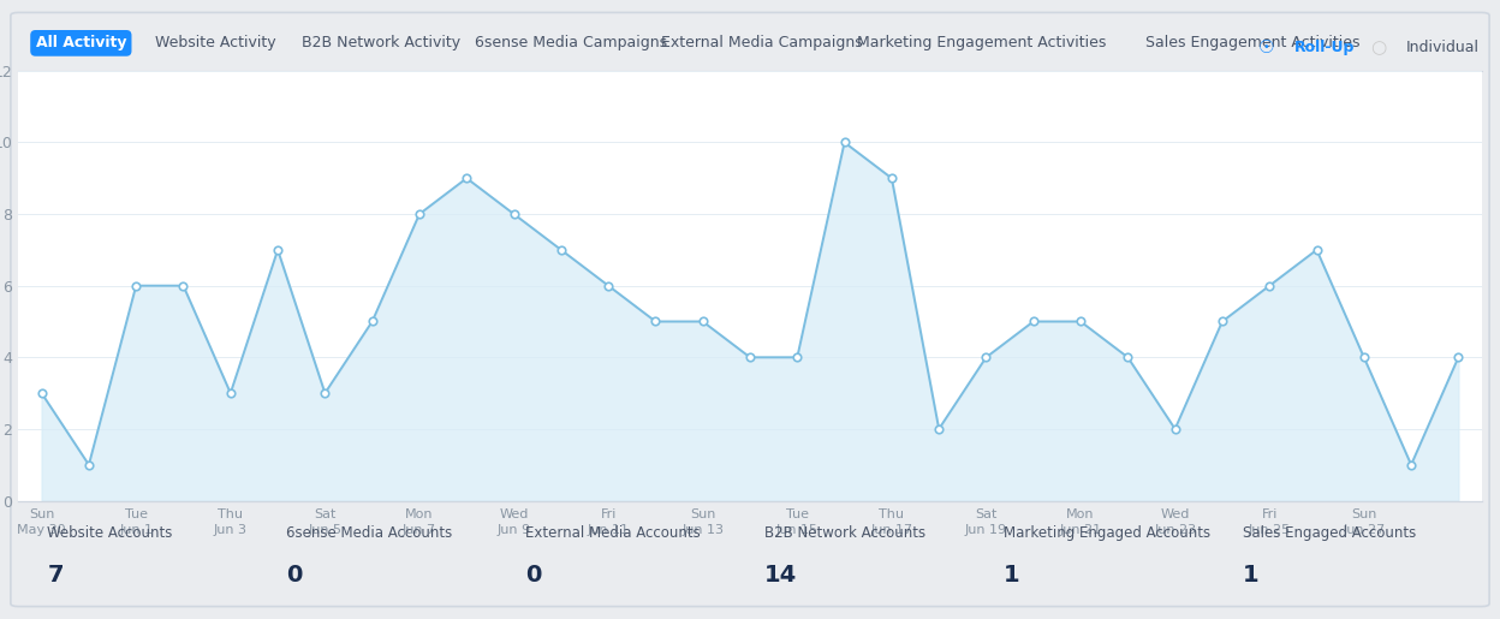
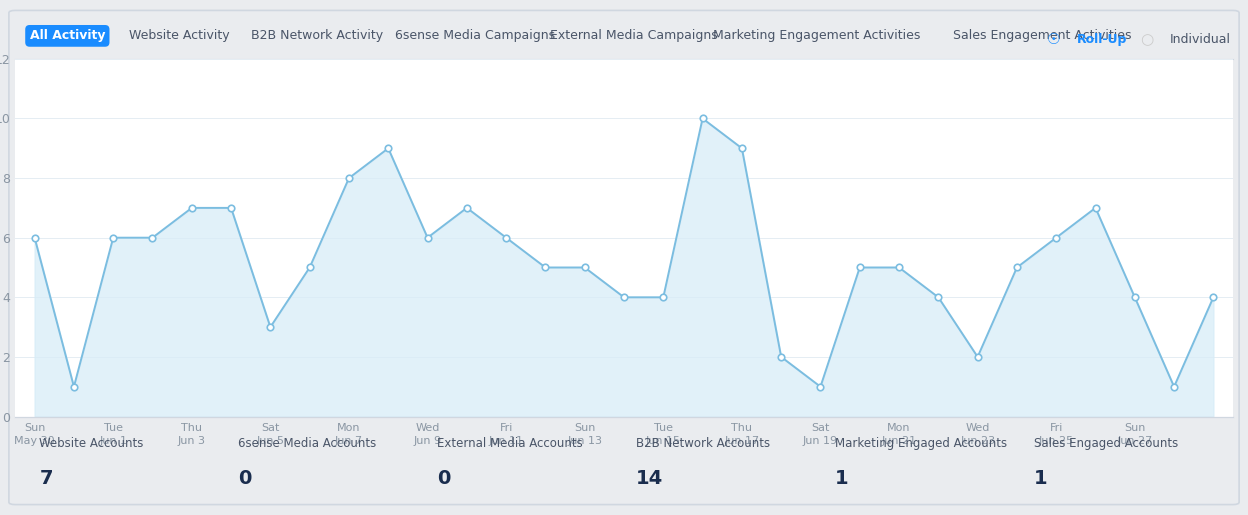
Sun May 30: 3 -> 6
Thu Jun 3: 3 -> 7
Wed Jun 9: 8 -> 6
Sat Jun 19: 4 -> 1
